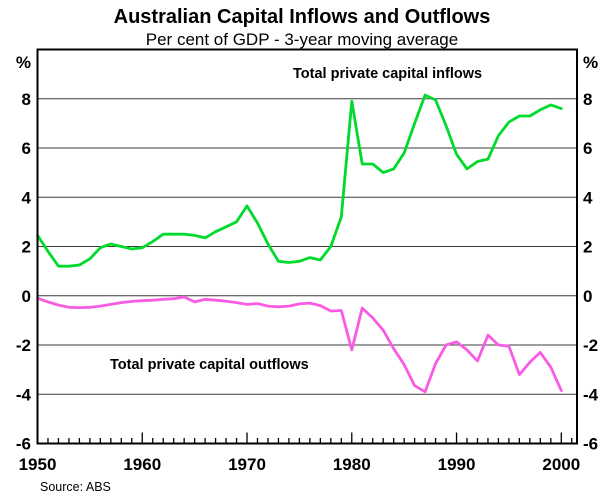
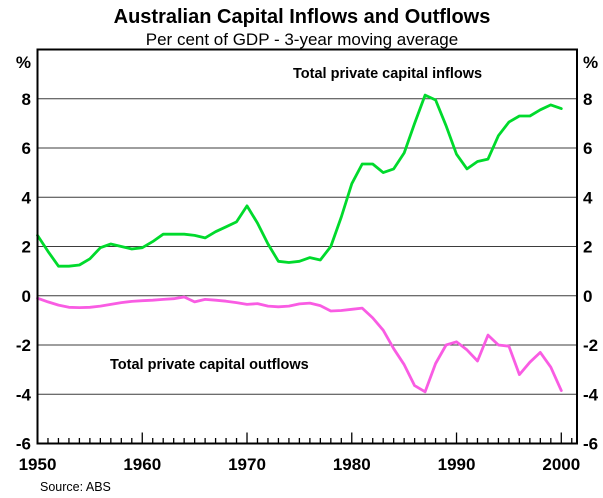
Total private capital inflows/1980: 7.9 -> 4.5
Total private capital outflows/1980: -2.2 -> -0.6
